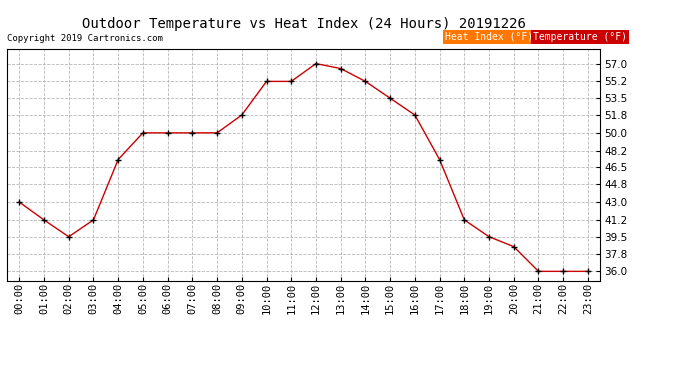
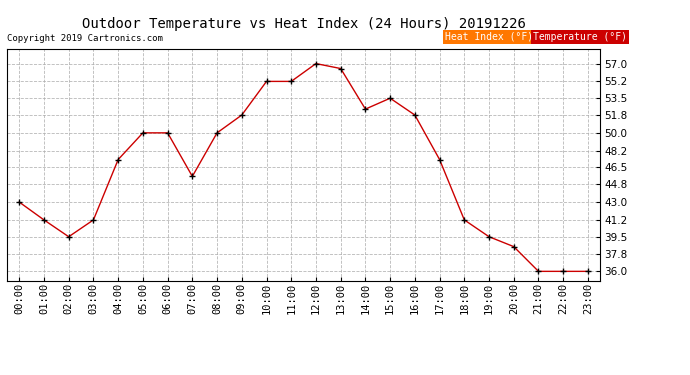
07:00: 50.0 -> 45.6
14:00: 55.2 -> 52.4
